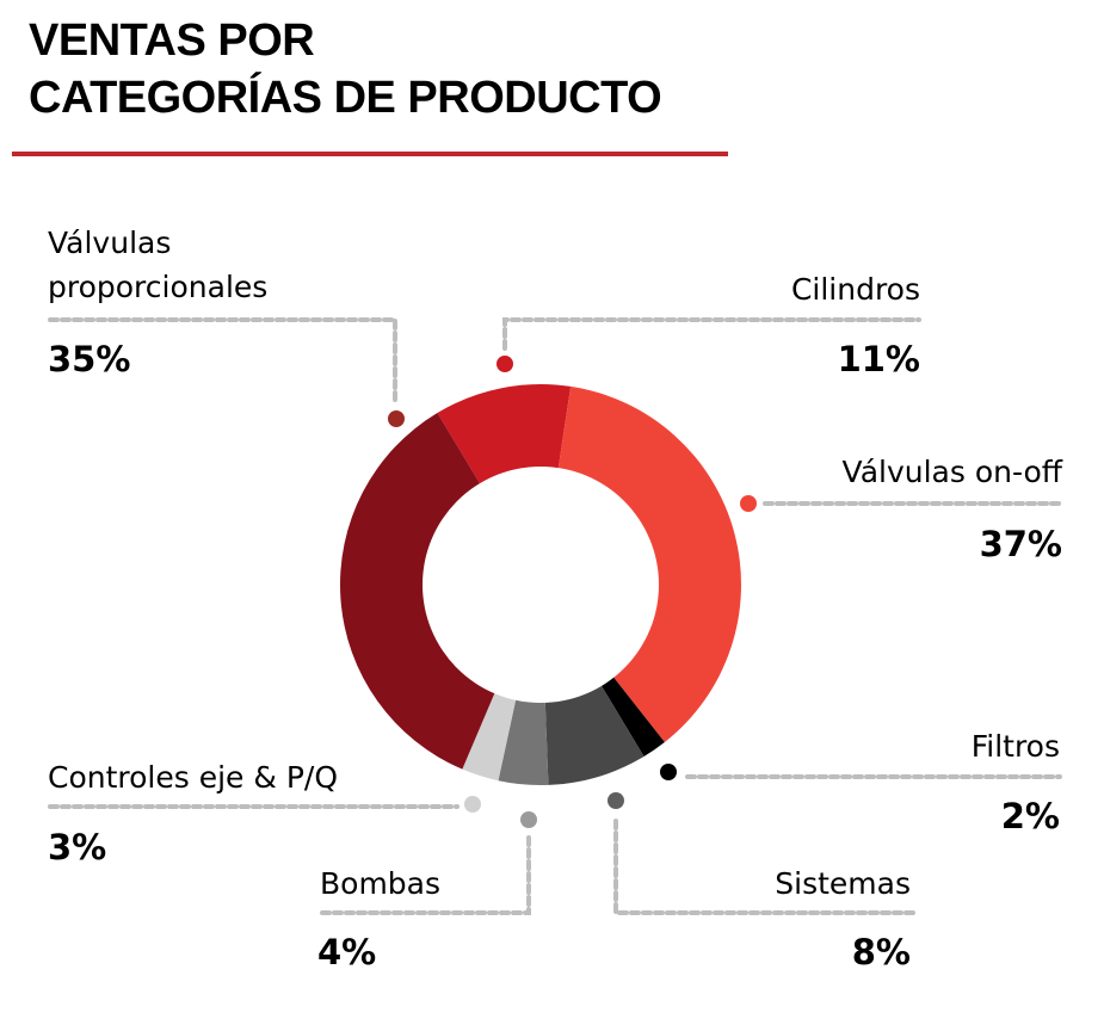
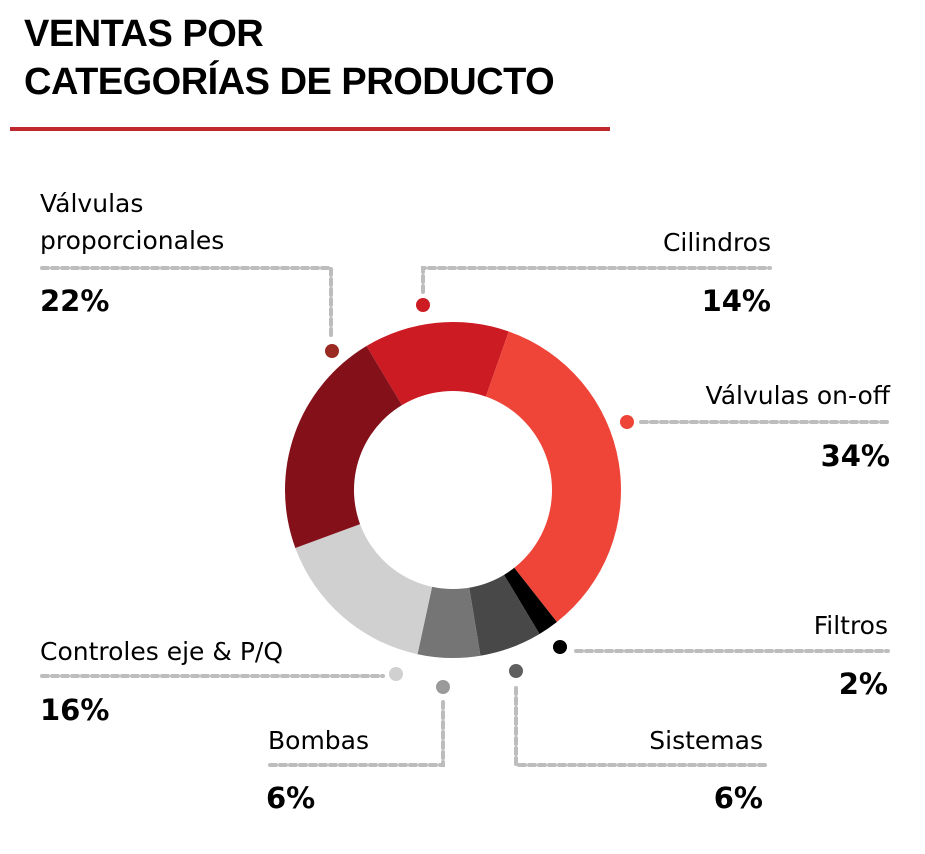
Cilindros: 11% -> 14%
Válvulas on-off: 37% -> 34%
Sistemas: 8% -> 6%
Bombas: 4% -> 6%
Controles eje & P/Q: 3% -> 16%
Válvulas proporcionales: 35% -> 22%
